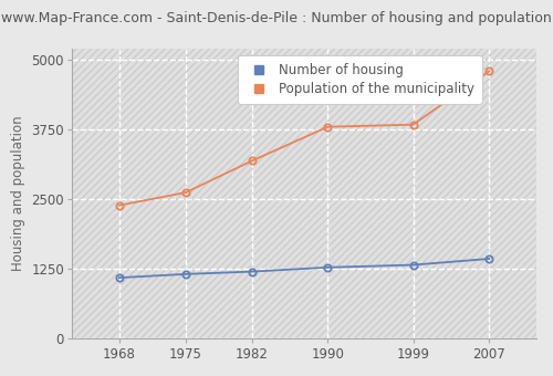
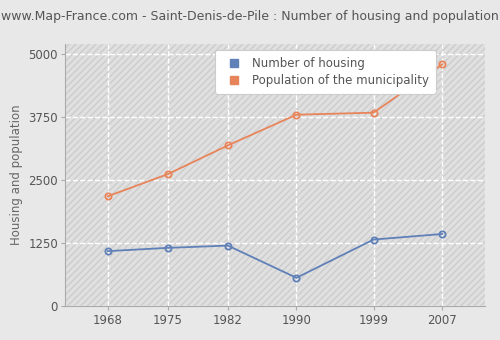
Population of the municipality/1968: 2390 -> 2180
Number of housing/1990: 1280 -> 560
